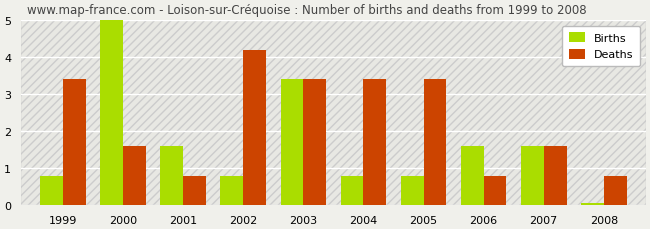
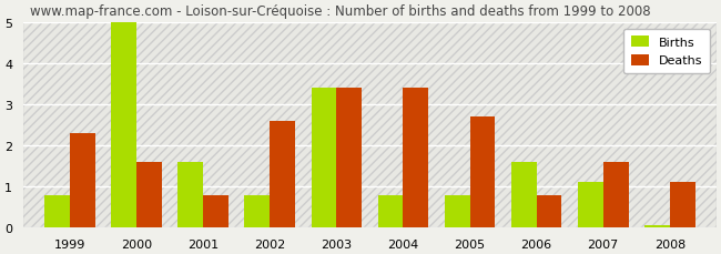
Deaths/1999: 3.4 -> 2.3
Deaths/2002: 4.2 -> 2.6
Deaths/2005: 3.4 -> 2.7
Births/2007: 1.60 -> 1.10
Deaths/2008: 0.8 -> 1.1
